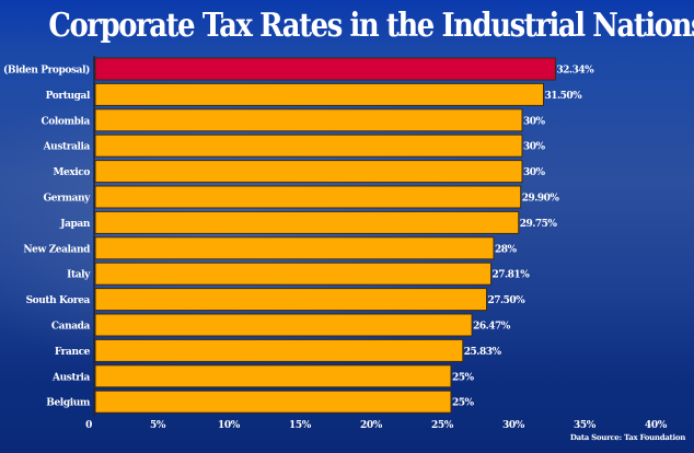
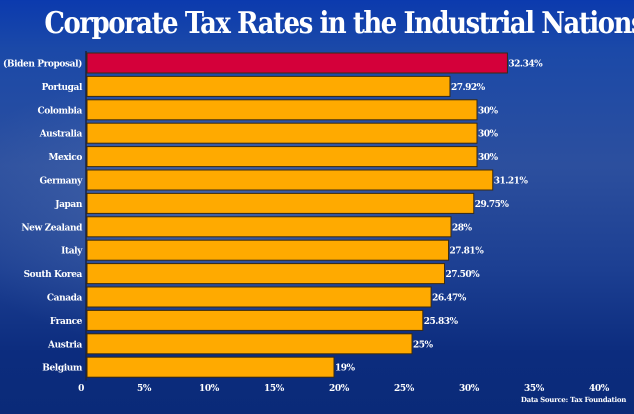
Portugal: 31.50% -> 27.92%
Germany: 29.90% -> 31.21%
Belgium: 25% -> 19%
